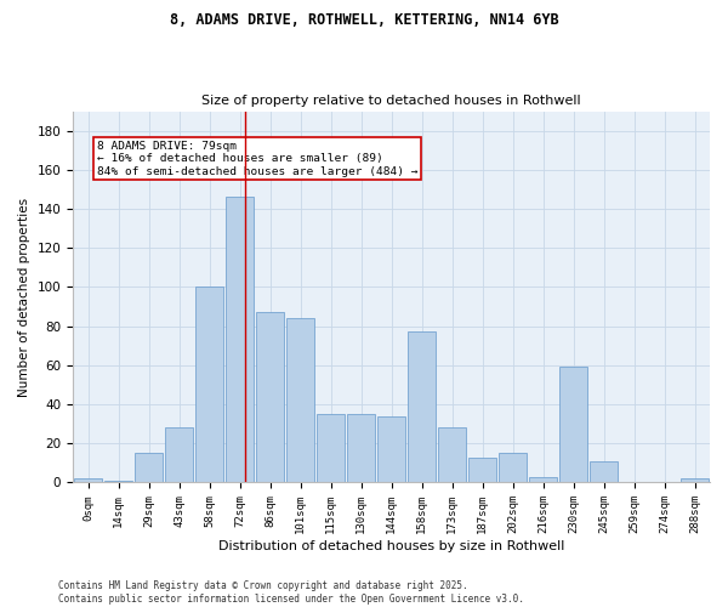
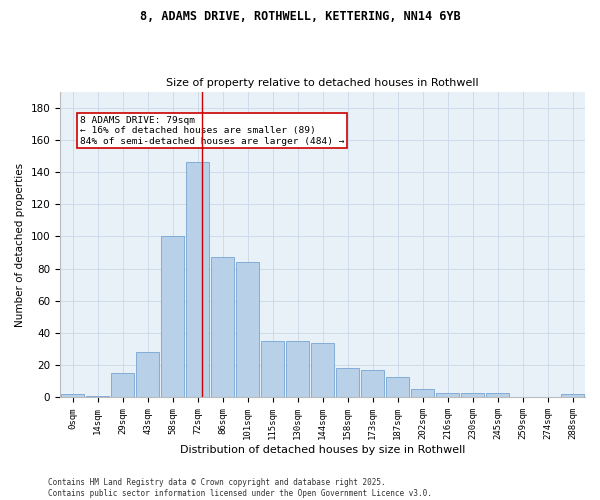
158sqm: 77 -> 18
173sqm: 28 -> 17
202sqm: 15 -> 5
230sqm: 59 -> 3
245sqm: 11 -> 3
